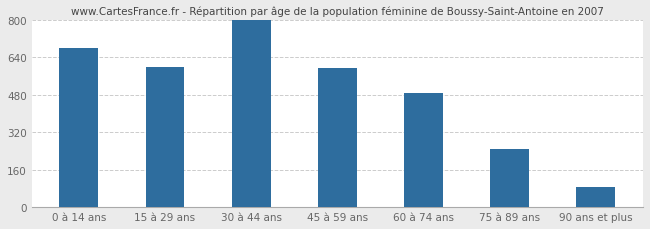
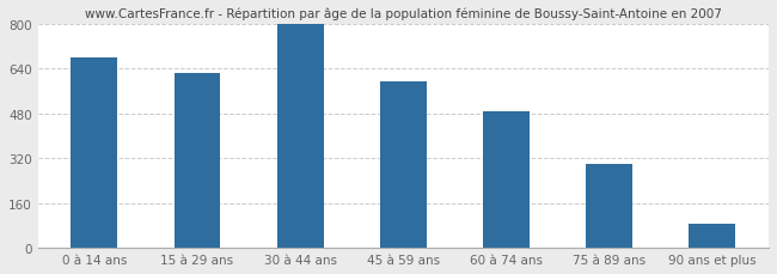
15 à 29 ans: 600 -> 625
75 à 89 ans: 250 -> 300
